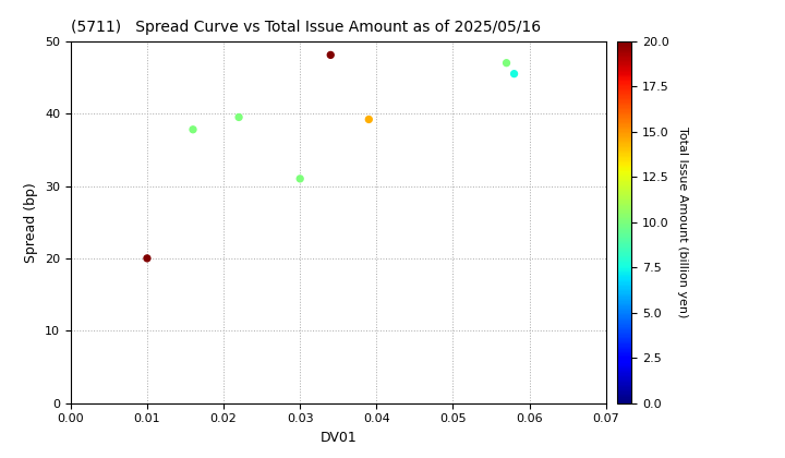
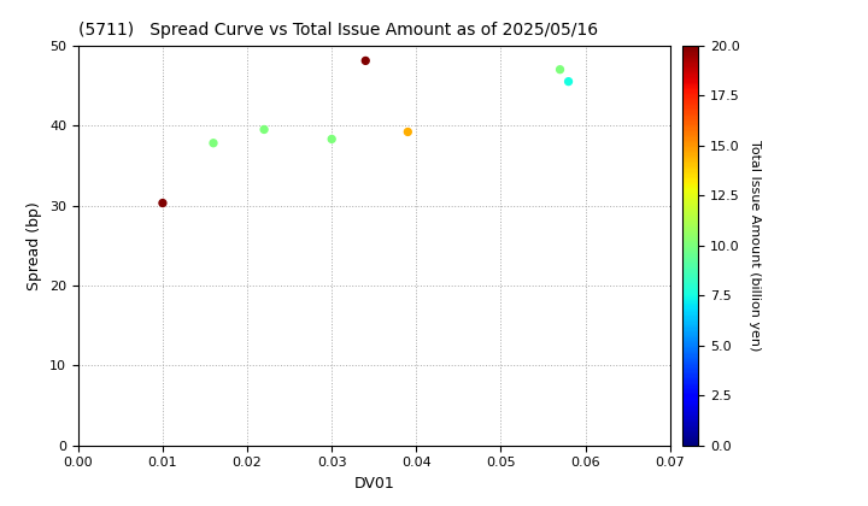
0.01: 20.0 -> 30.3
0.03: 31.0 -> 38.3
